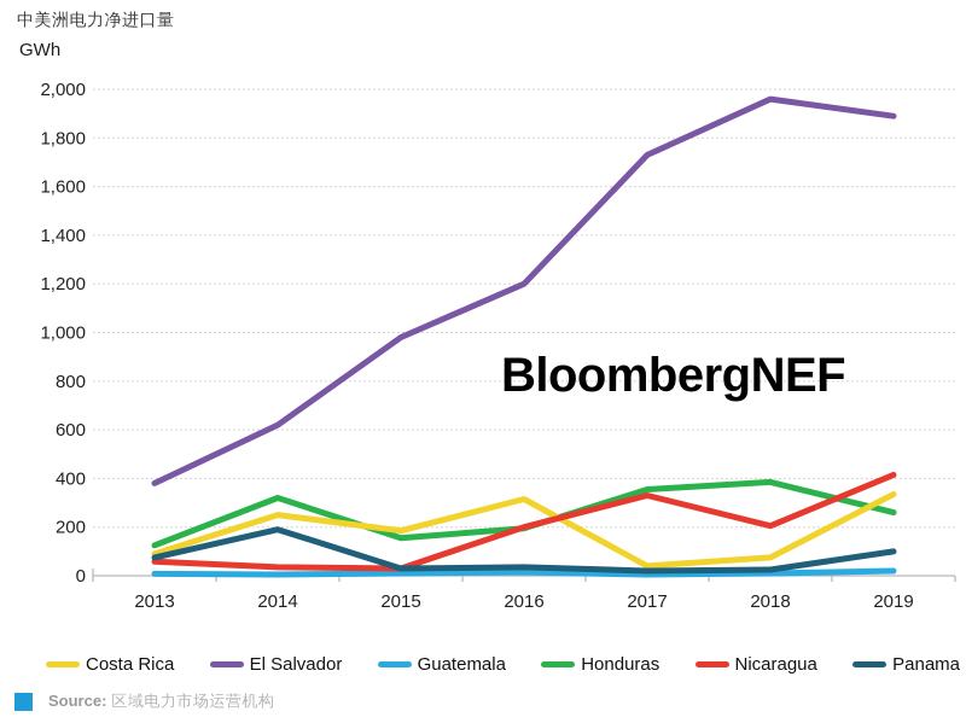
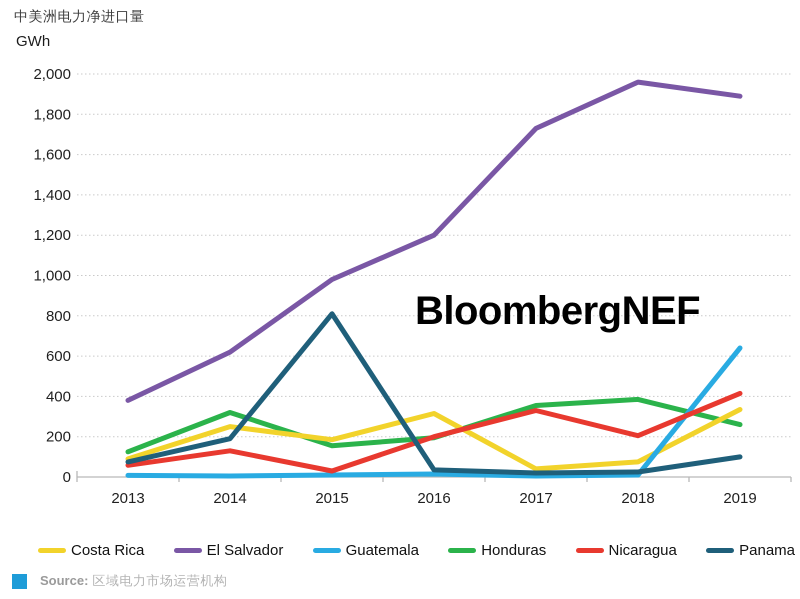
Nicaragua/2014: 40 -> 130
Panama/2015: 30 -> 810
Guatemala/2019: 20 -> 640
